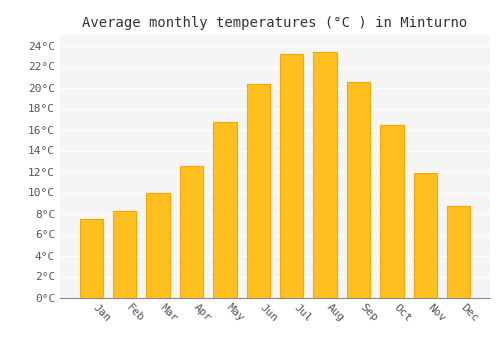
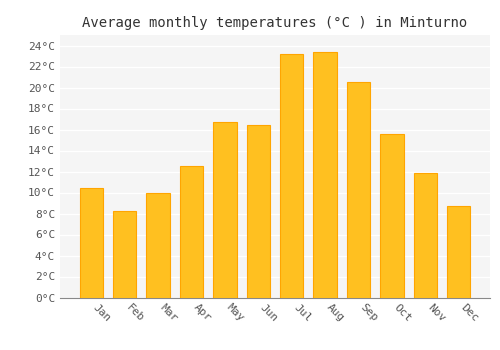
Jan: 7.5°C -> 10.4°C
Jun: 20.3°C -> 16.4°C
Oct: 16.4°C -> 15.6°C
